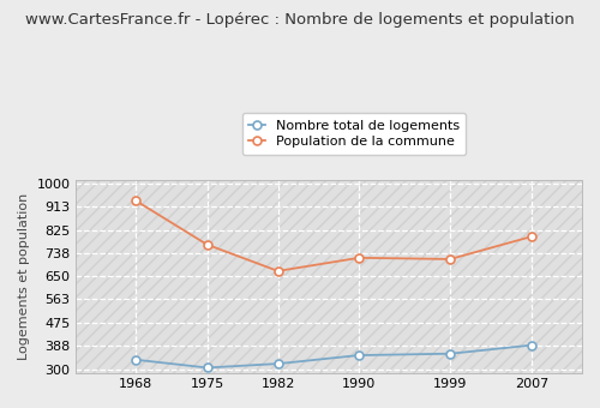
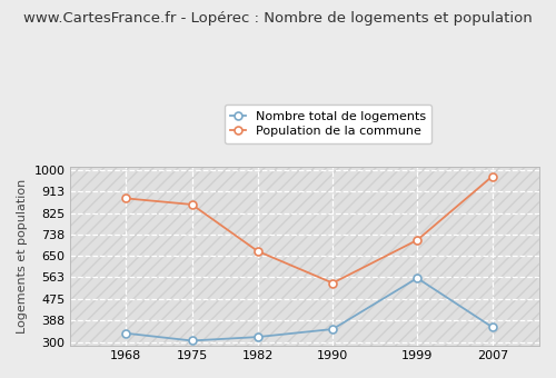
Population de la commune/1968: 935 -> 885
Population de la commune/1975: 770 -> 860
Population de la commune/1990: 720 -> 540
Nombre total de logements/1999: 358 -> 560
Nombre total de logements/2007: 390 -> 360
Population de la commune/2007: 800 -> 975
